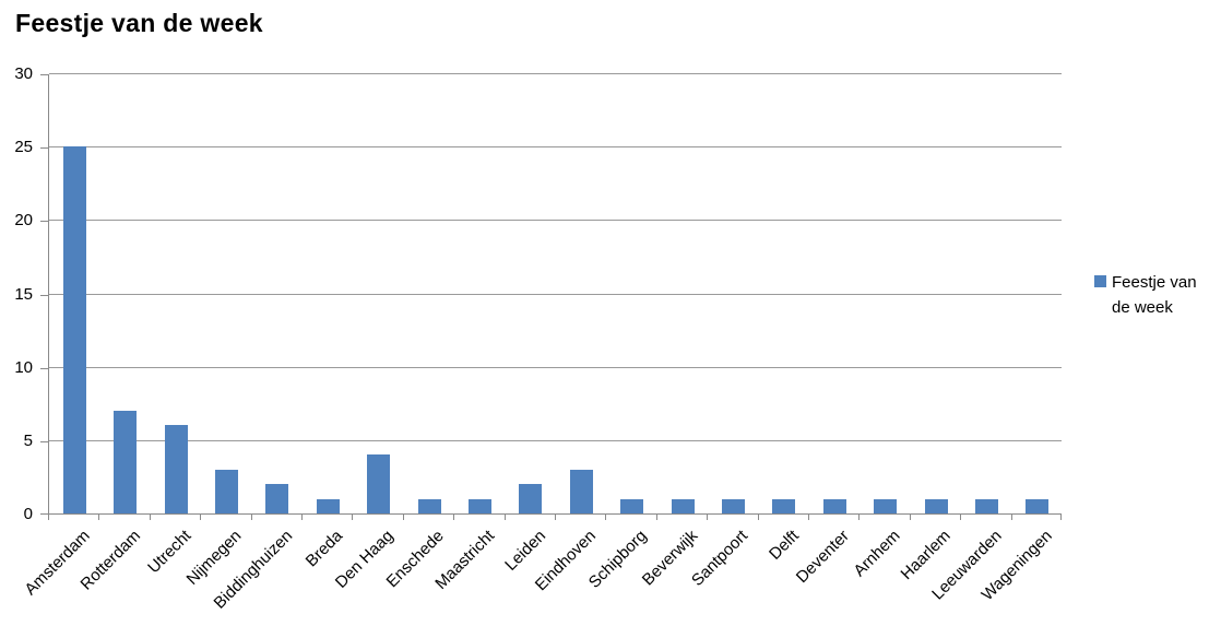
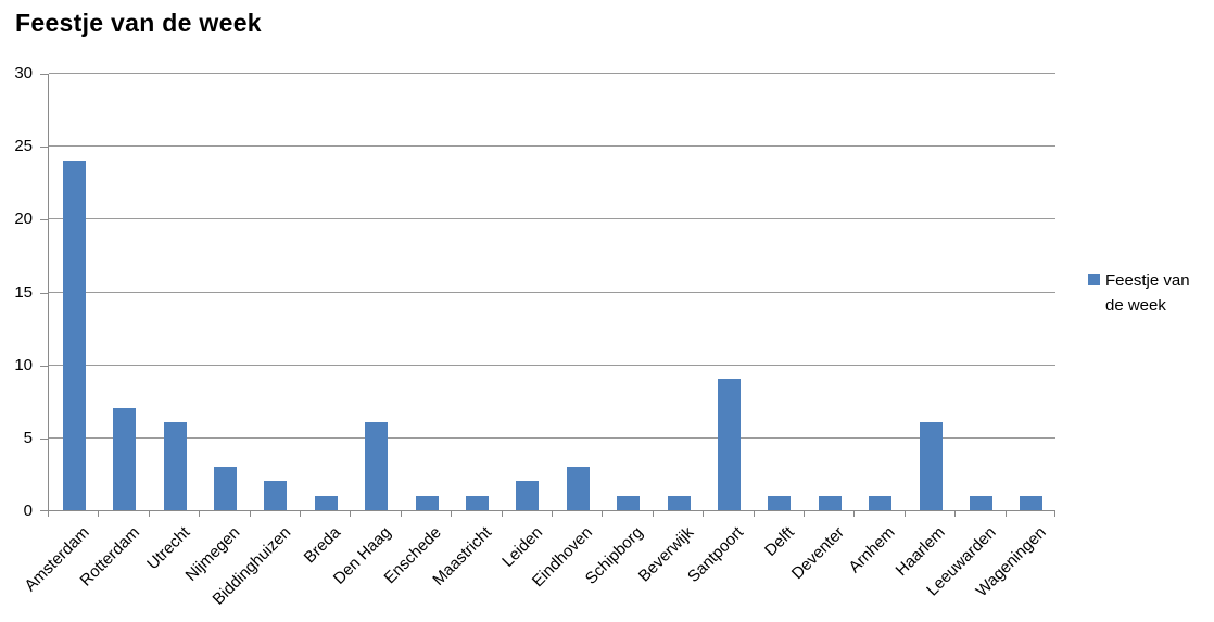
Amsterdam: 25 -> 24
Den Haag: 4 -> 6
Santpoort: 1 -> 9
Haarlem: 1 -> 6
